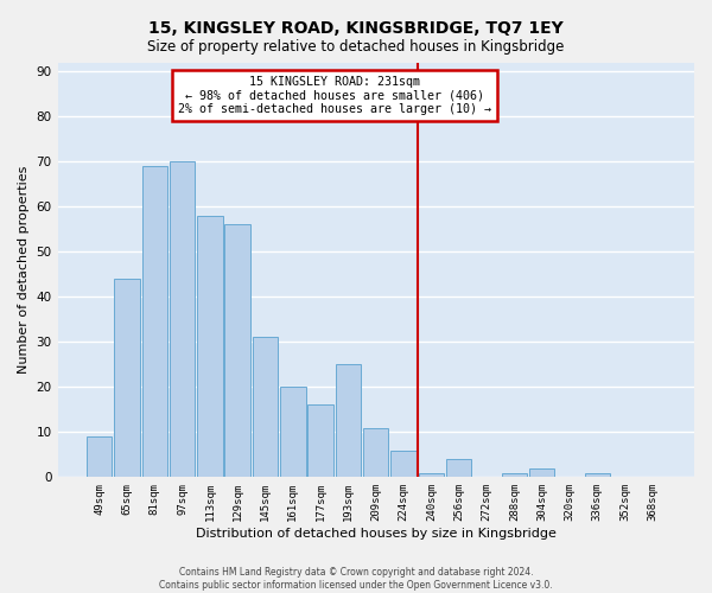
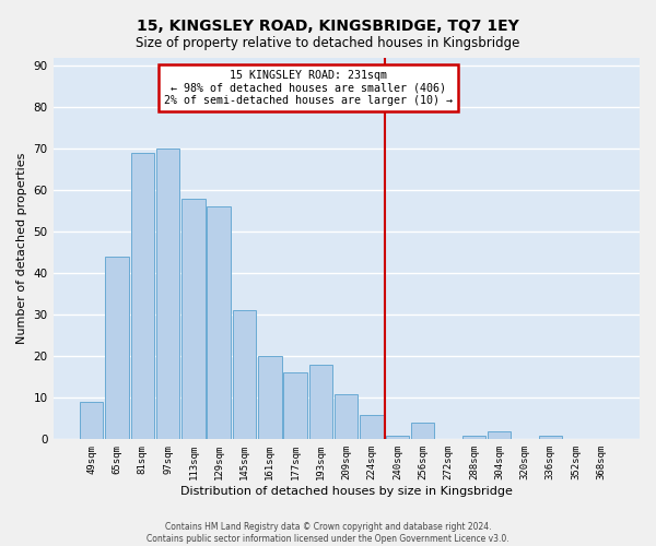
193sqm: 25 -> 18
